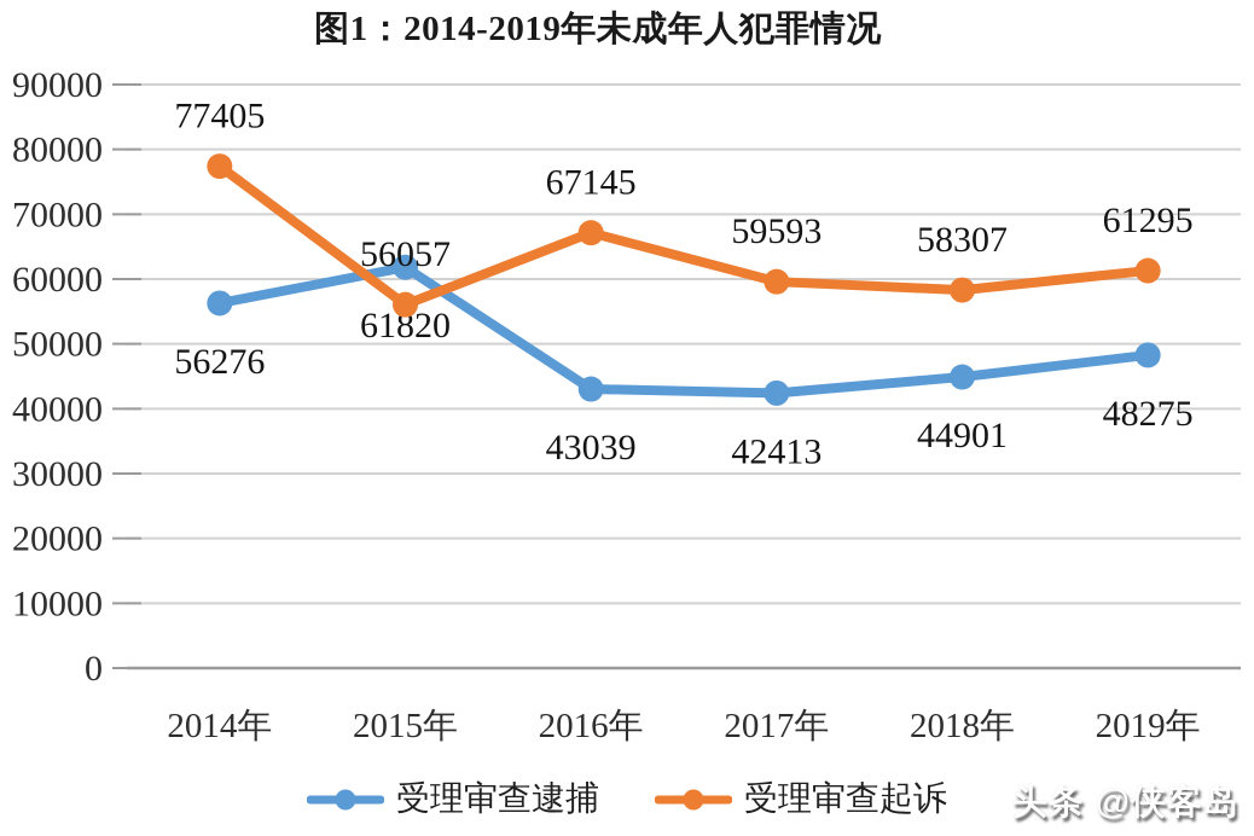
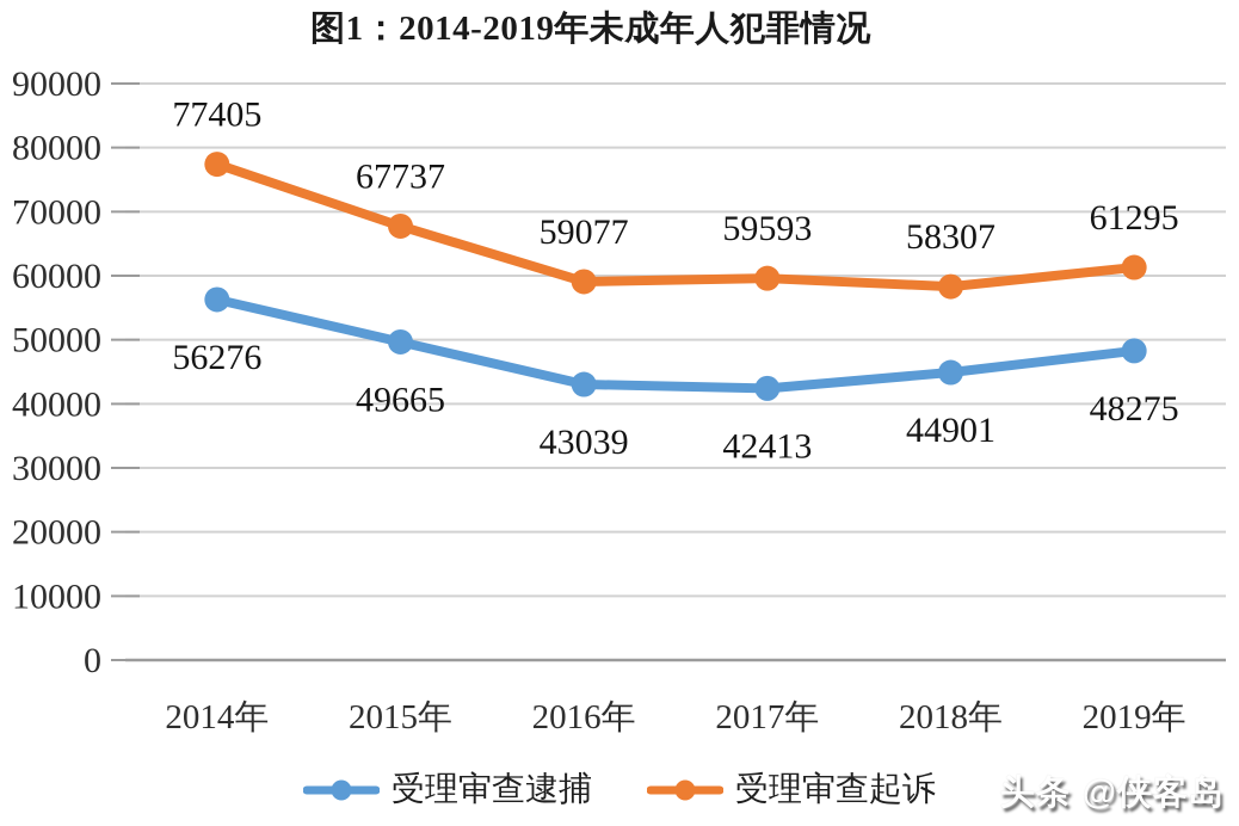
受理审查逮捕/2015年: 61820 -> 49665
受理审查起诉/2015年: 56057 -> 67737
受理审查起诉/2016年: 67145 -> 59077
